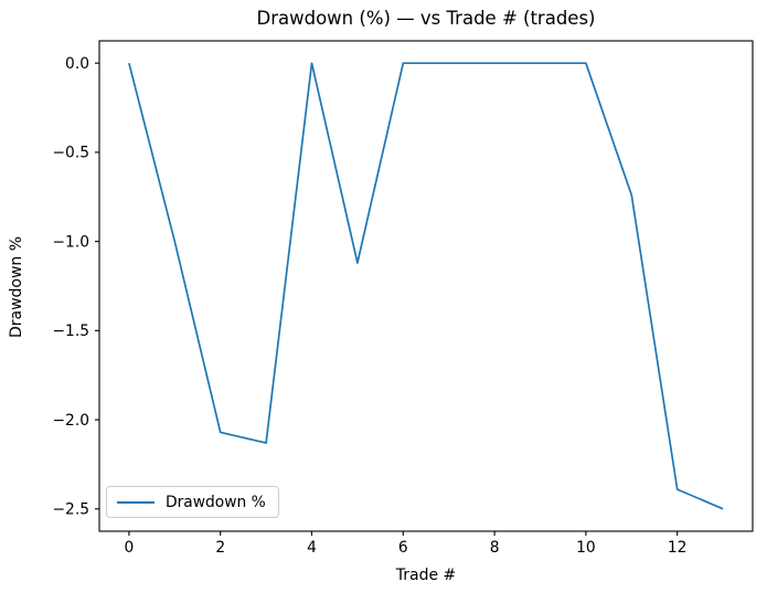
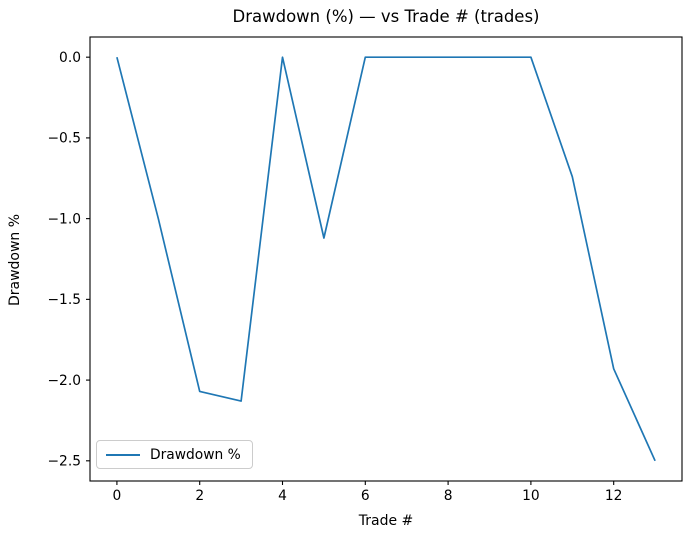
12: -2.39 -> -1.93
